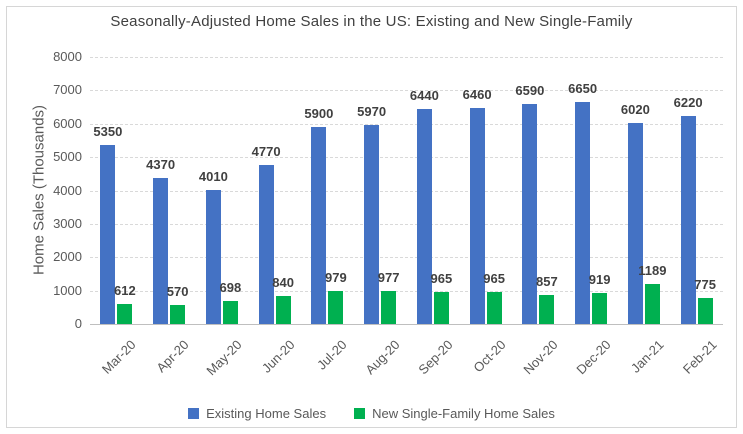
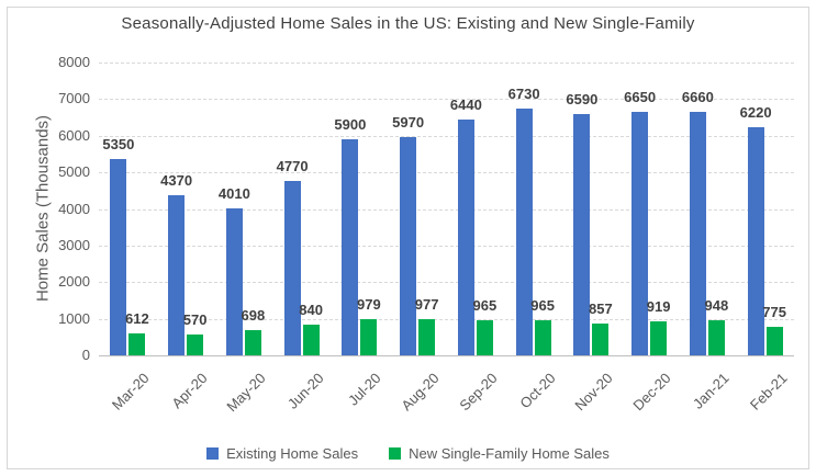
Existing Home Sales/Oct-20: 6460 -> 6730
Existing Home Sales/Jan-21: 6020 -> 6660
New Single-Family Home Sales/Jan-21: 1189 -> 948
